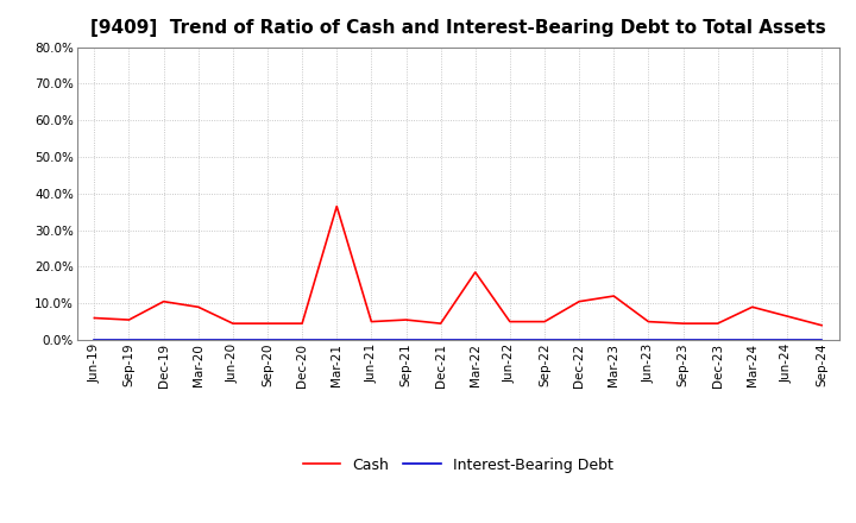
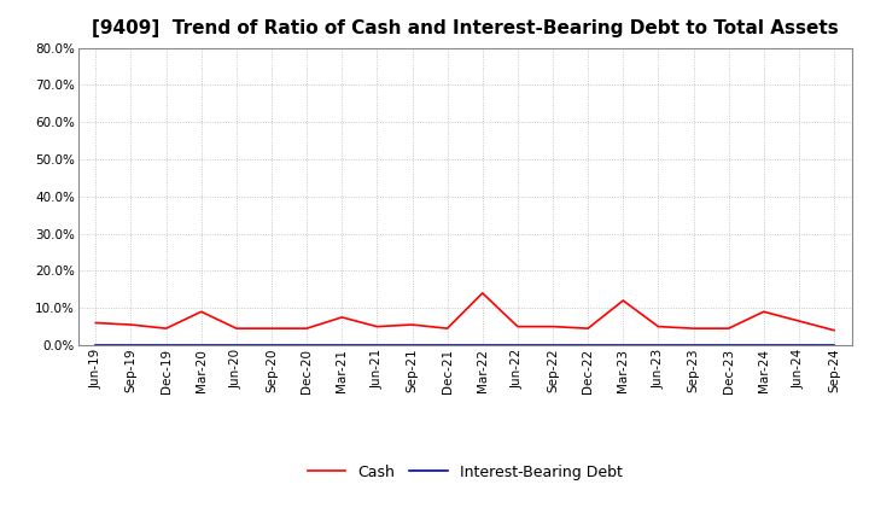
Cash/Dec-19: 10.5% -> 4.5%
Cash/Mar-21: 36.5% -> 7.5%
Cash/Mar-22: 18.5% -> 14.0%
Cash/Dec-22: 10.5% -> 4.5%
